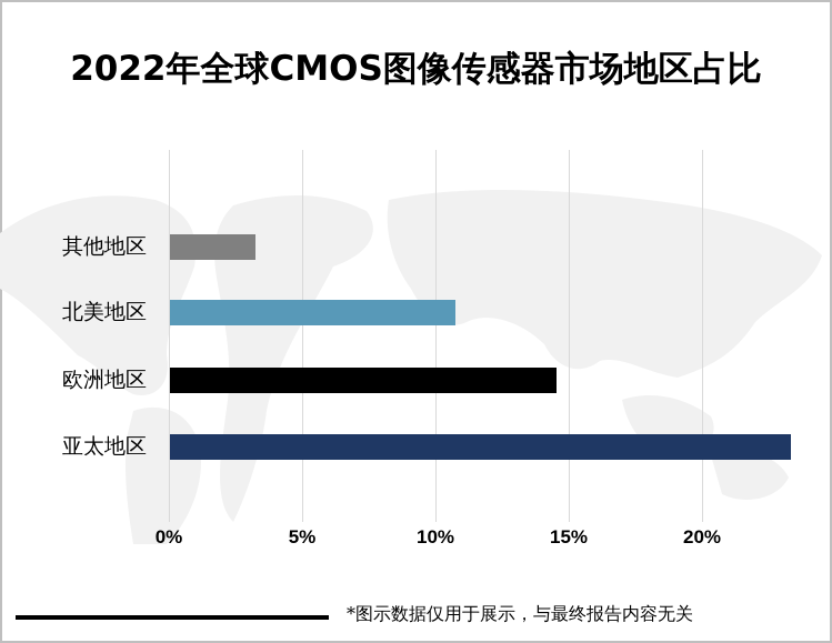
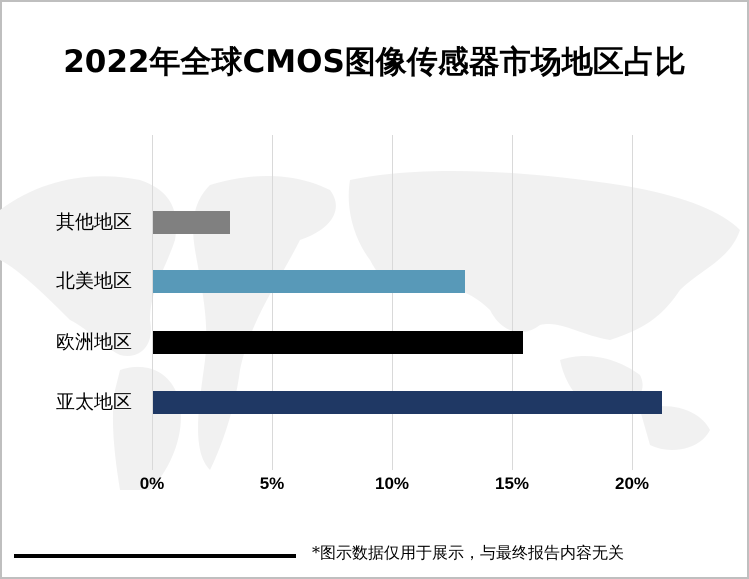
北美地区: 10.7% -> 13.0%
欧洲地区: 14.5% -> 15.4%
亚太地区: 23.3% -> 21.2%
